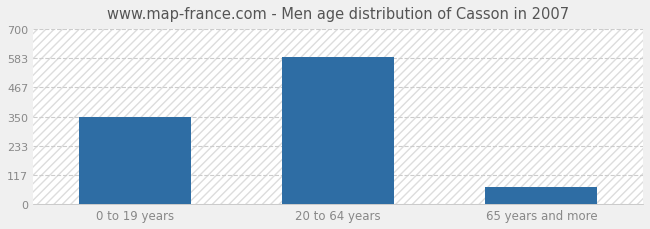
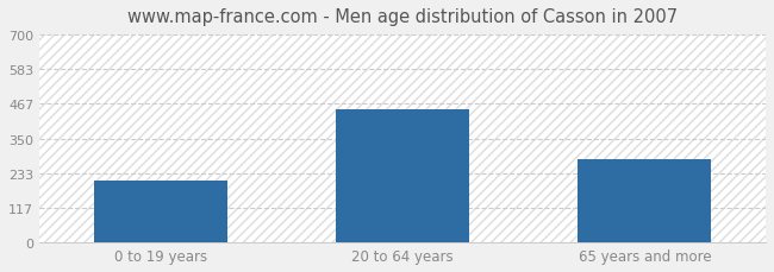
0 to 19 years: 350 -> 210
20 to 64 years: 590 -> 450
65 years and more: 67 -> 280
